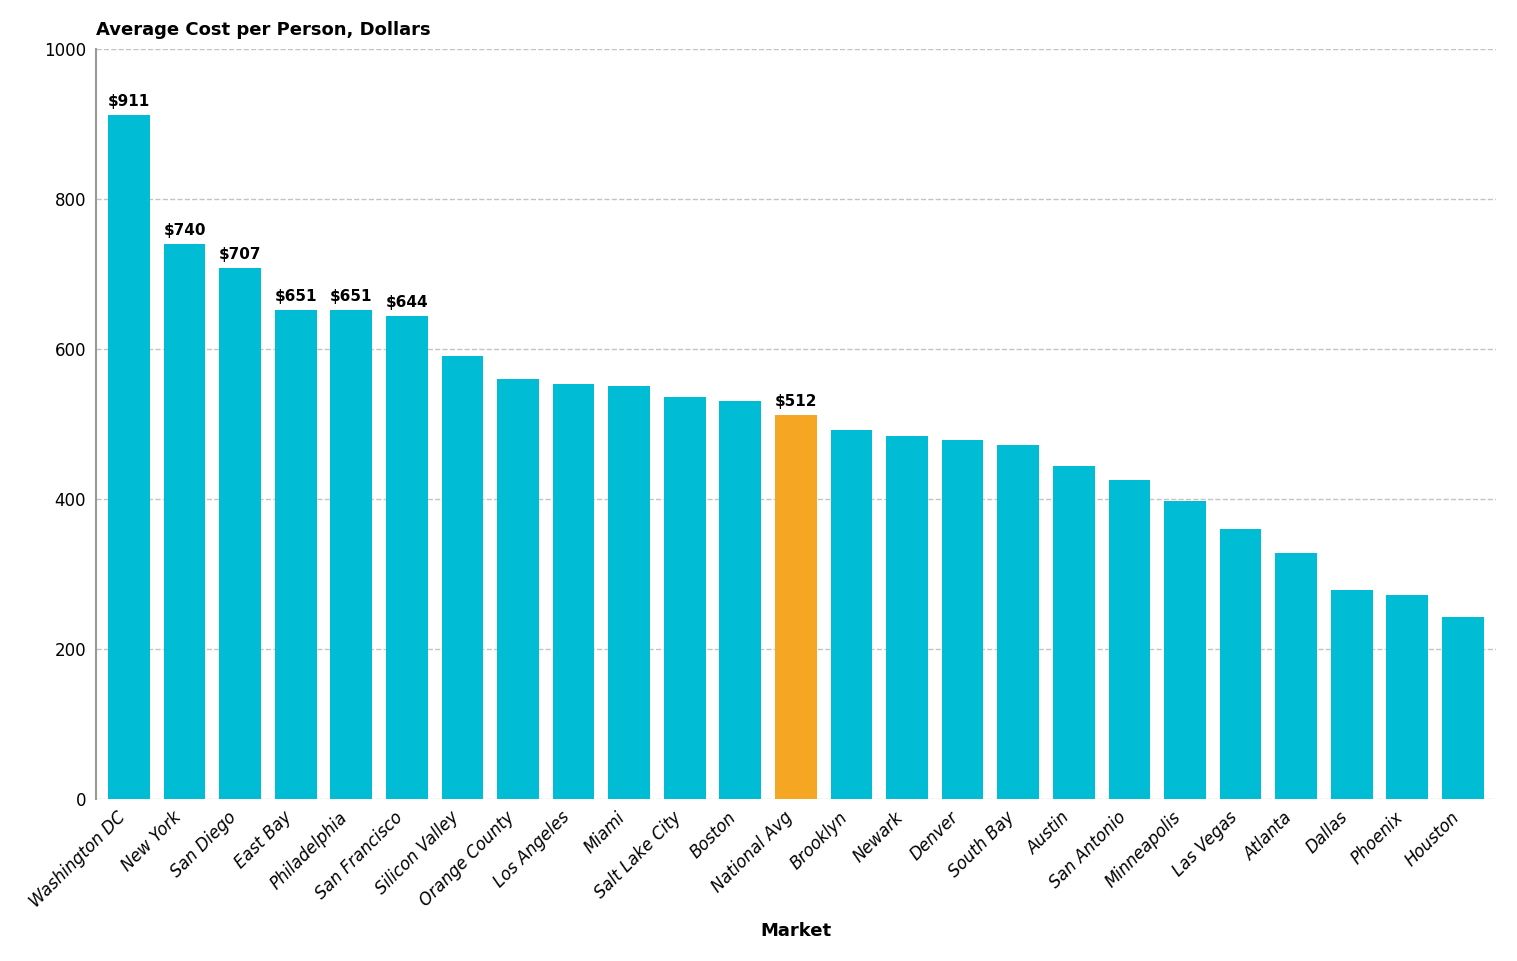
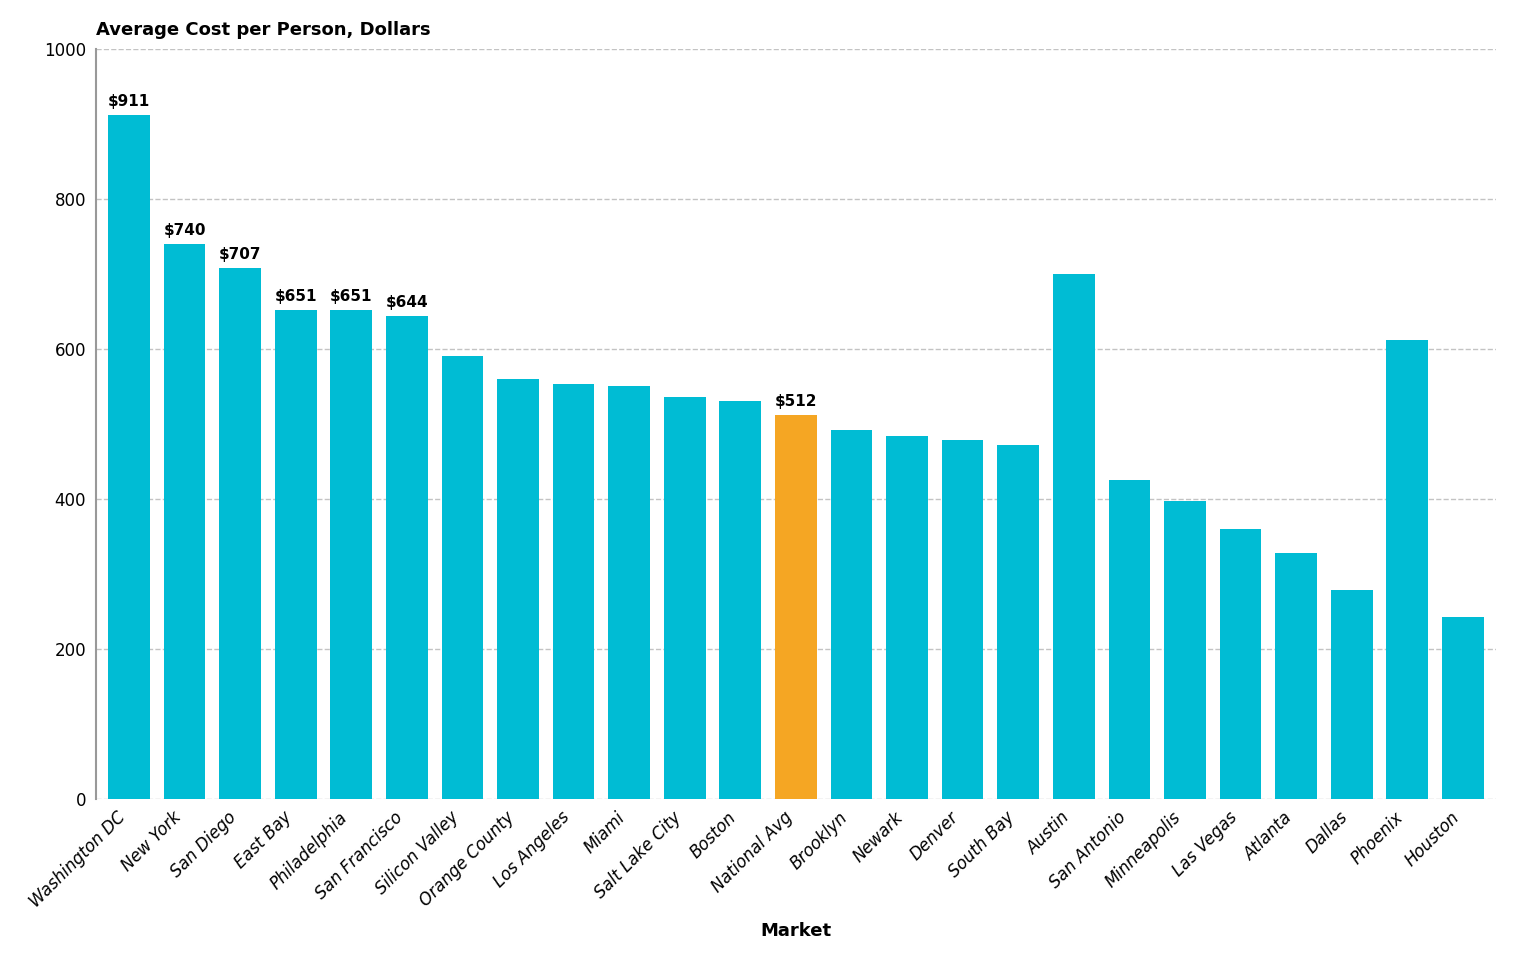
Austin: 443 -> 700
Phoenix: 272 -> 612
